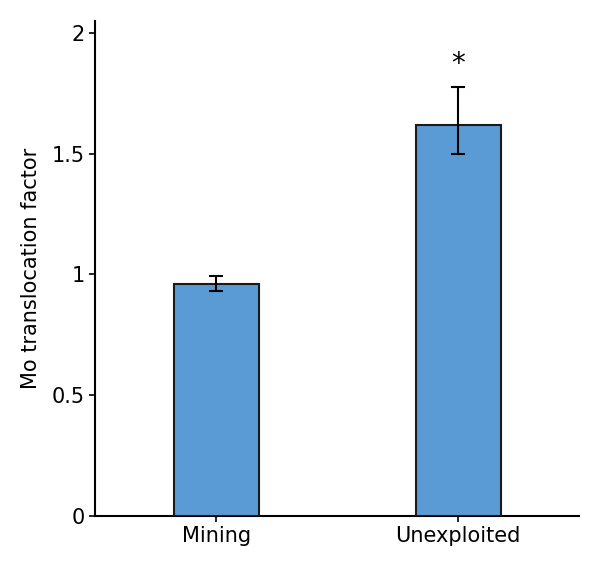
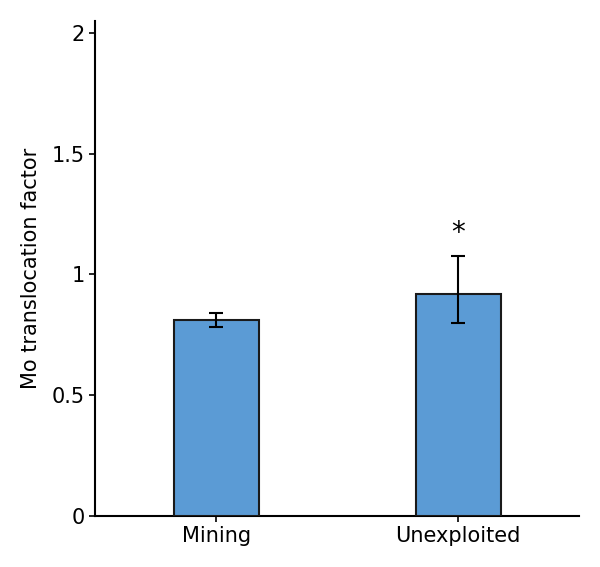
Mining: 0.962 -> 0.810
Unexploited: 1.620 -> 0.920
